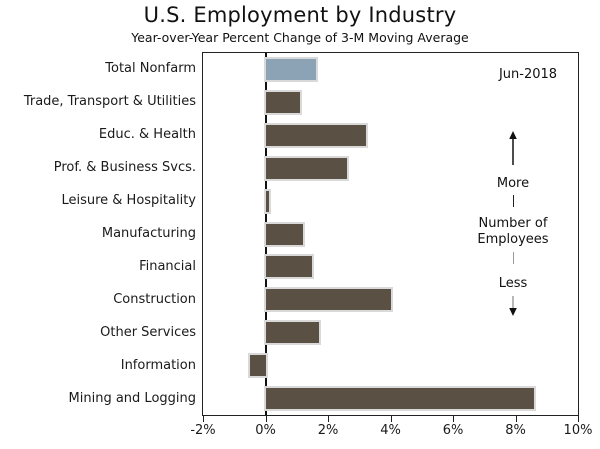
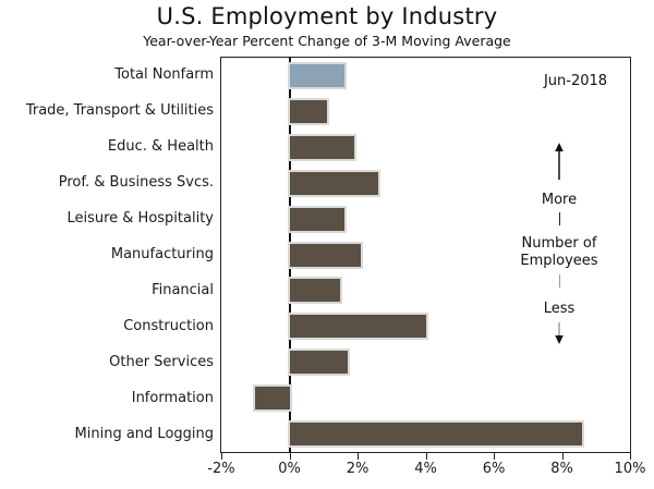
Educ. & Health: 3.2% -> 1.9%
Leisure & Hospitality: 0.1% -> 1.6%
Manufacturing: 1.2% -> 2.1%
Information: -0.5% -> -1.0%
